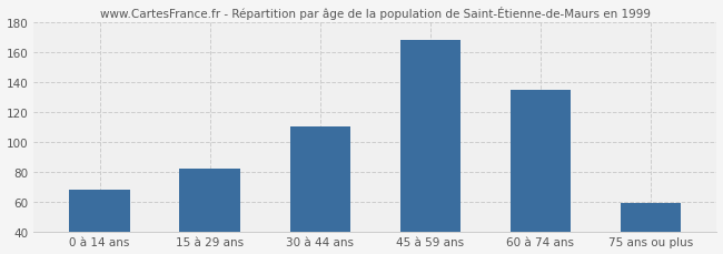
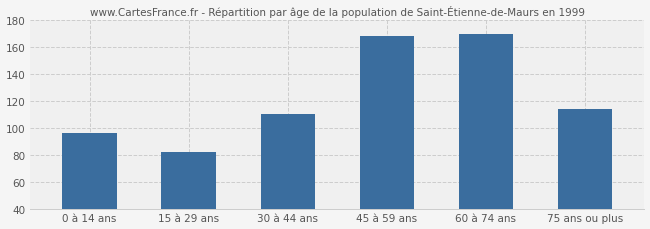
0 à 14 ans: 68 -> 96
60 à 74 ans: 135 -> 170
75 ans ou plus: 59 -> 114
